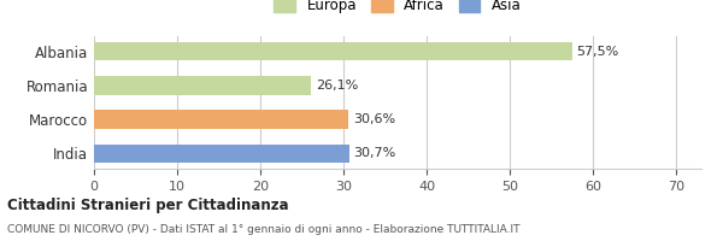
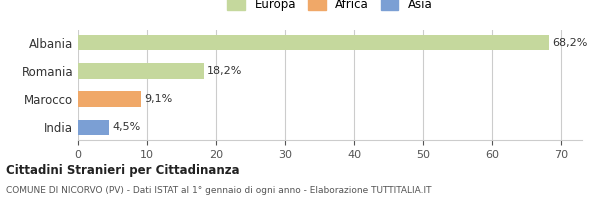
Albania: 57,5% -> 68,2%
Romania: 26,1% -> 18,2%
Marocco: 30,6% -> 9,1%
India: 30,7% -> 4,5%
